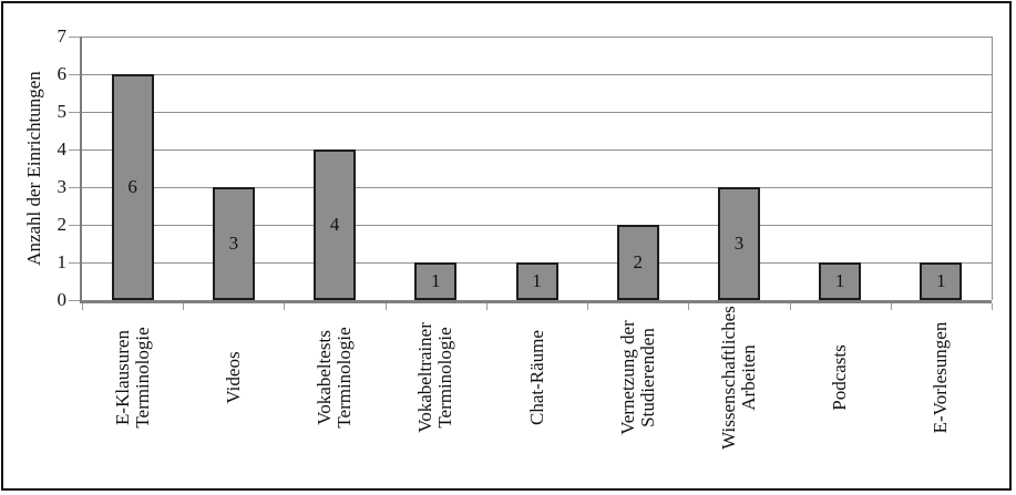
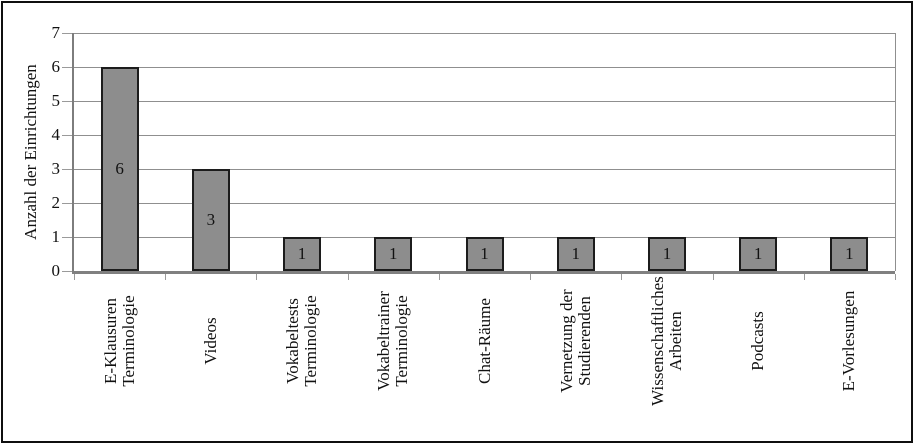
Vokabeltests Terminologie: 4 -> 1
Vernetzung der Studierenden: 2 -> 1
Wissenschaftliches Arbeiten: 3 -> 1
